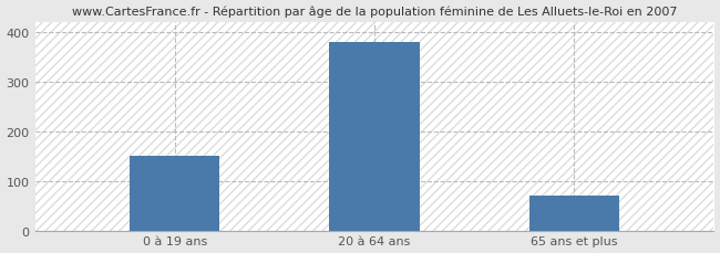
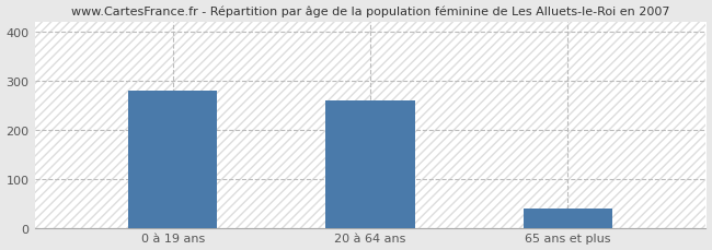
0 à 19 ans: 150 -> 280
20 à 64 ans: 380 -> 260
65 ans et plus: 70 -> 40
